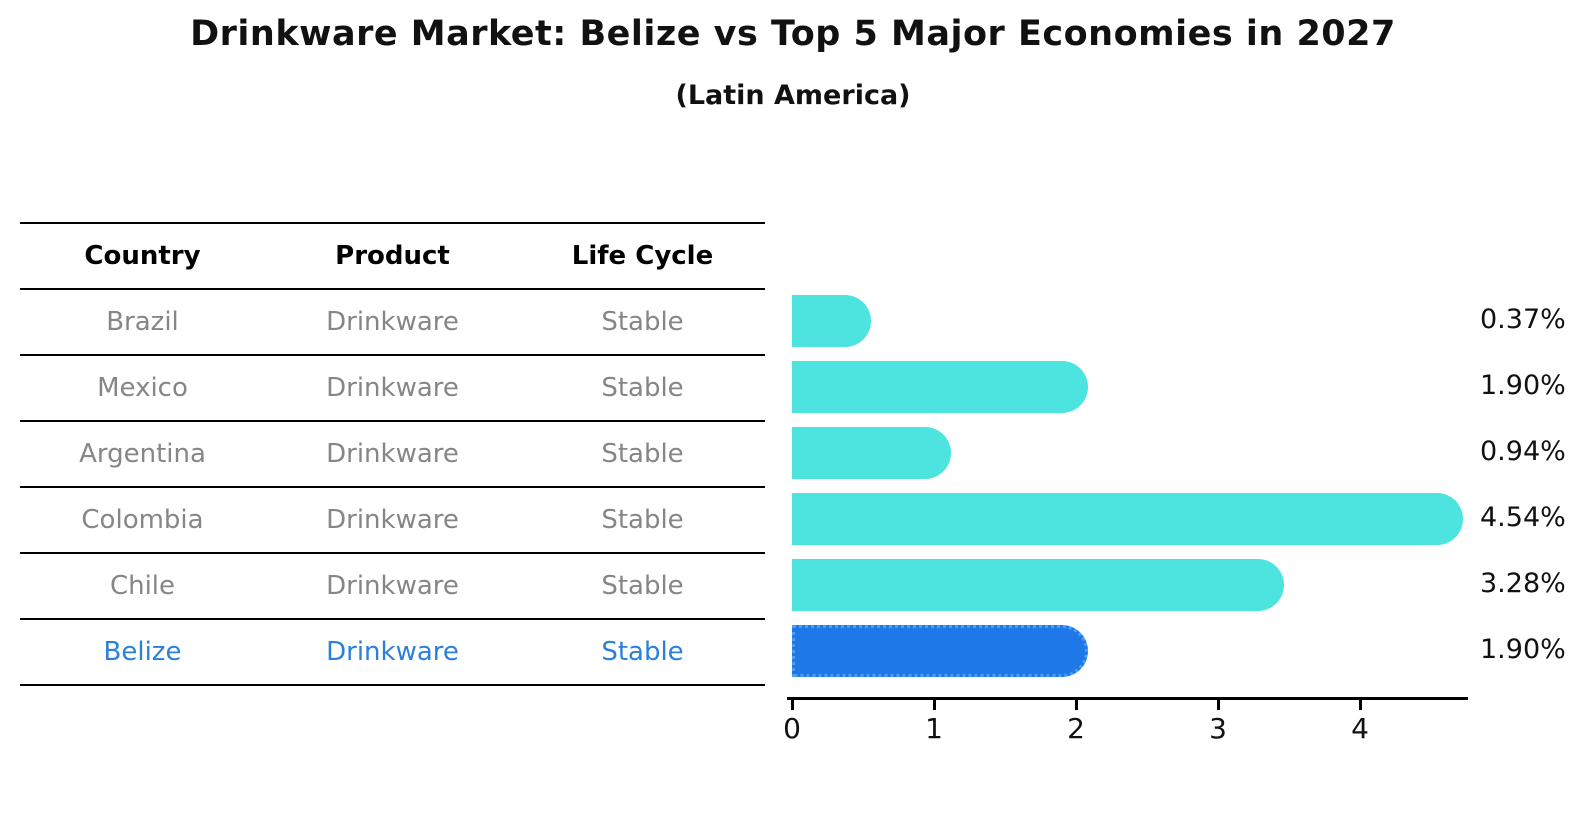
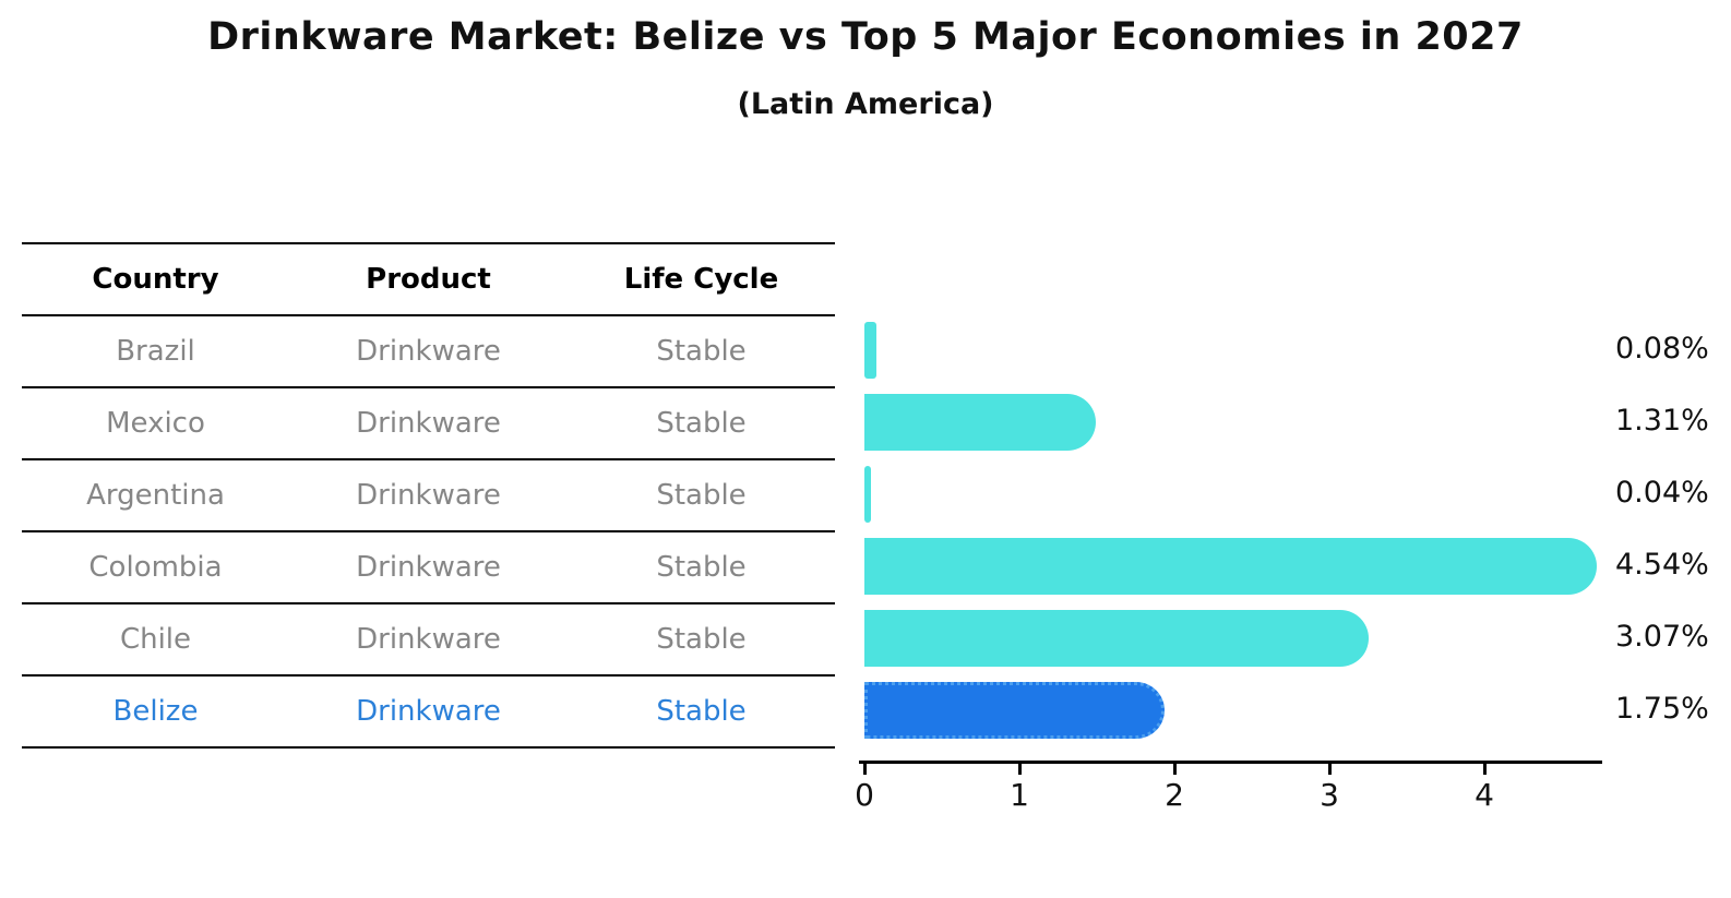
Brazil: 0.37% -> 0.08%
Mexico: 1.90% -> 1.31%
Argentina: 0.94% -> 0.04%
Chile: 3.28% -> 3.07%
Belize: 1.90% -> 1.75%
